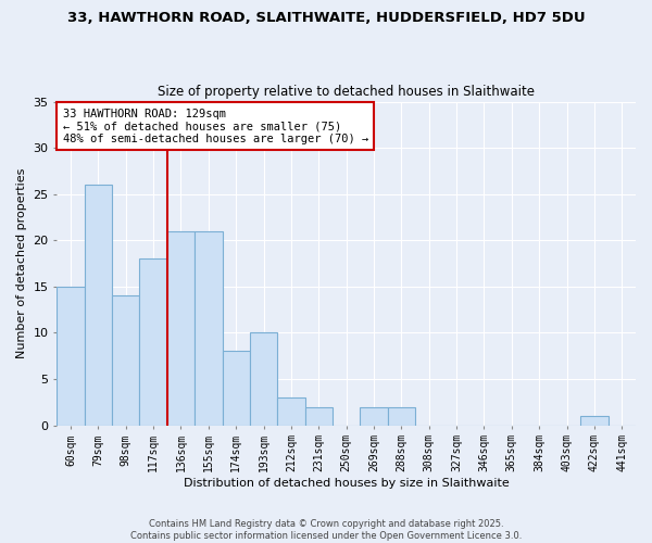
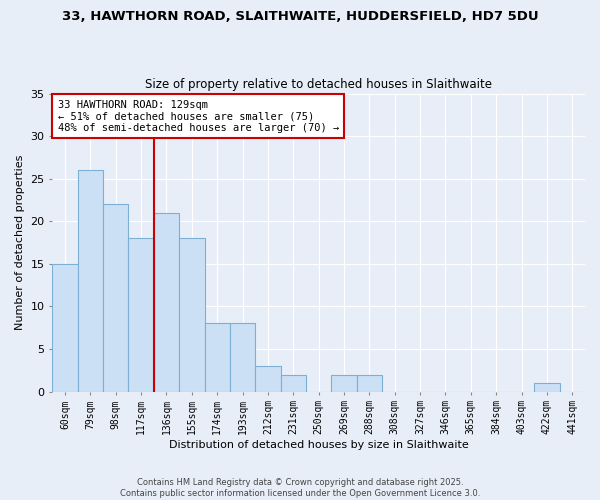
98sqm: 14 -> 22
155sqm: 21 -> 18
193sqm: 10 -> 8
